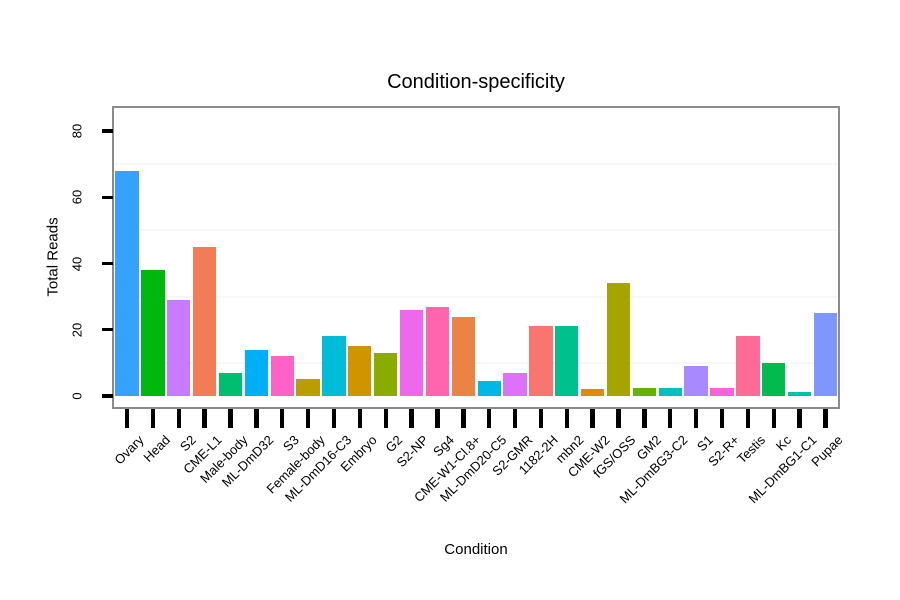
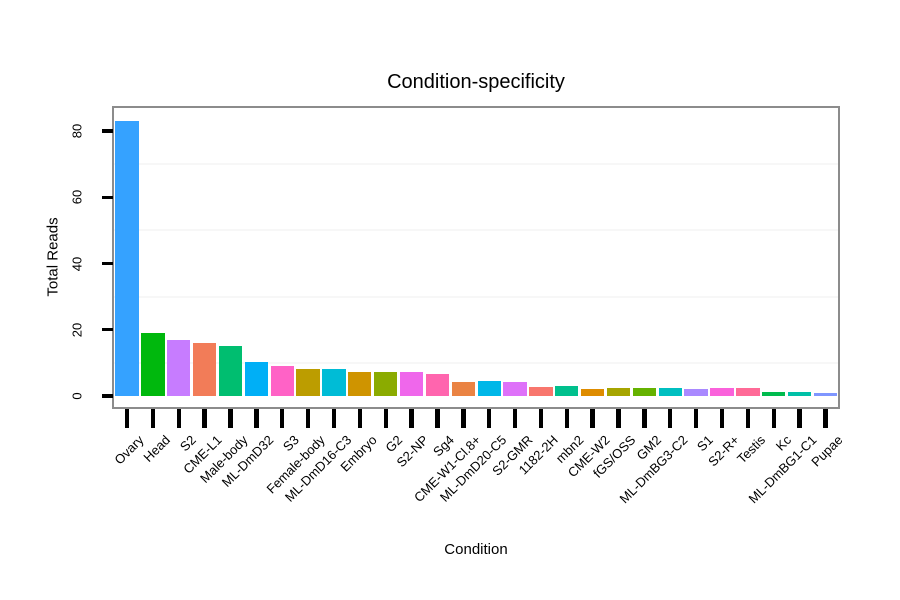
Ovary: 68 -> 83
Head: 38 -> 19
S2: 29 -> 17
CME-L1: 45 -> 16
Male-body: 7 -> 15
ML-DmD32: 14 -> 10
S3: 12 -> 9
Female-body: 5 -> 8
ML-DmD16-C3: 18 -> 8
Embryo: 15 -> 7
G2: 13 -> 7
S2-NP: 26 -> 7
Sg4: 27 -> 7
CME-W1-Cl.8+: 24 -> 4
S2-GMR: 7 -> 4
1182-2H: 21 -> 3
mbn2: 21 -> 3
fGS/OSS: 34 -> 2
S1: 9 -> 2
Testis: 18 -> 2
Kc: 10 -> 1
Pupae: 25 -> 1
